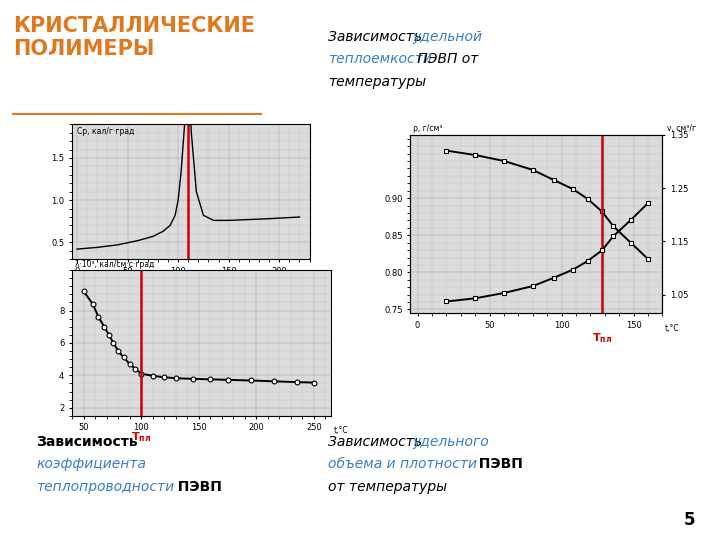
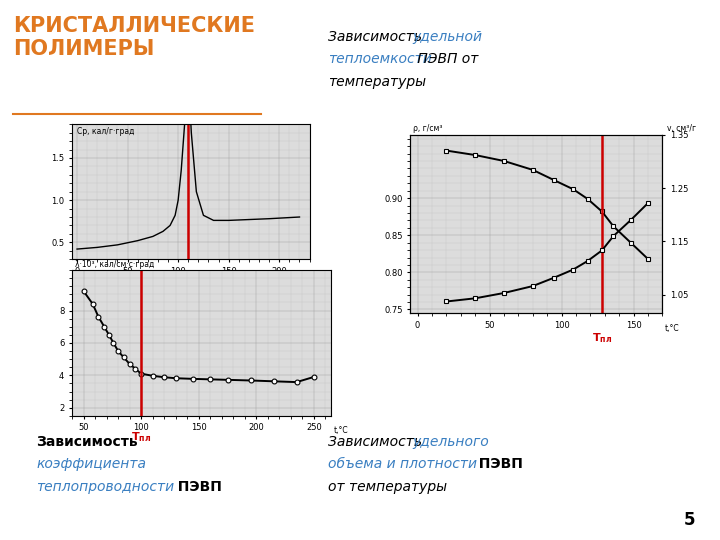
250: 3.5 -> 3.9
